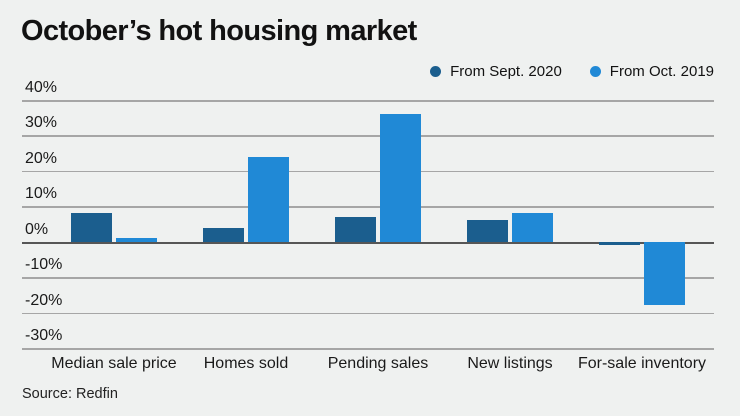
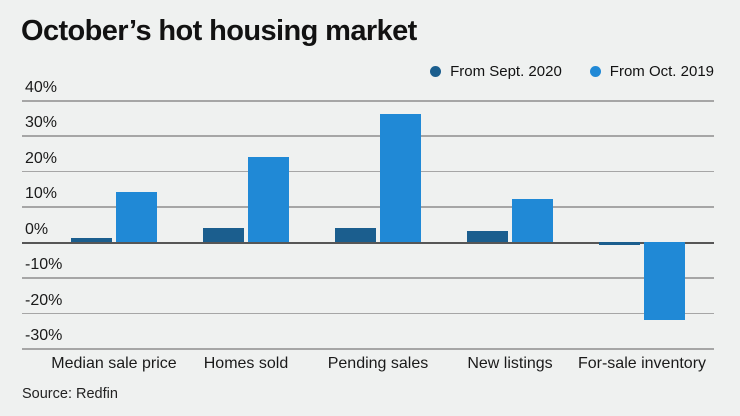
From Sept. 2020/Median sale price: 8% -> 1%
From Oct. 2019/Median sale price: 1% -> 14%
From Sept. 2020/Pending sales: 7% -> 4%
From Sept. 2020/New listings: 6% -> 3%
From Oct. 2019/New listings: 8% -> 12%
From Oct. 2019/For-sale inventory: -18% -> -22%
